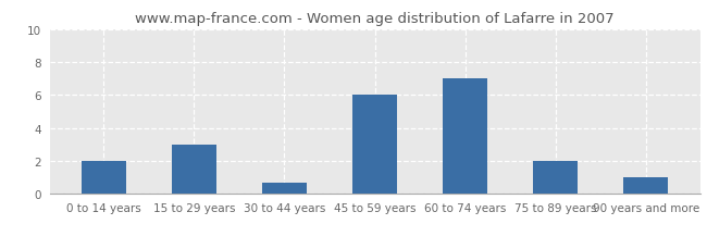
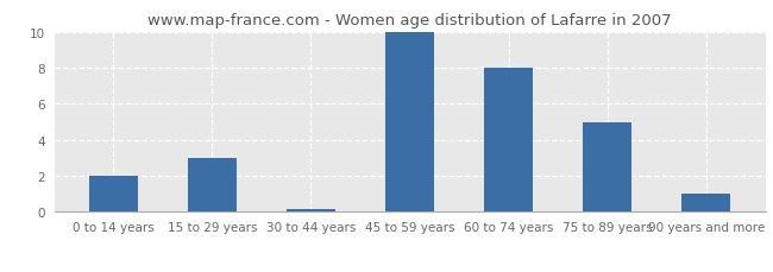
30 to 44 years: 0.7 -> 0.1
45 to 59 years: 6.0 -> 10.0
60 to 74 years: 7.0 -> 8.0
75 to 89 years: 2.0 -> 5.0
